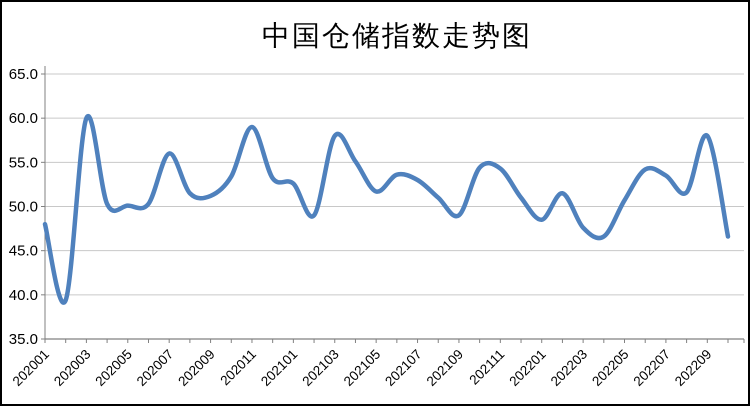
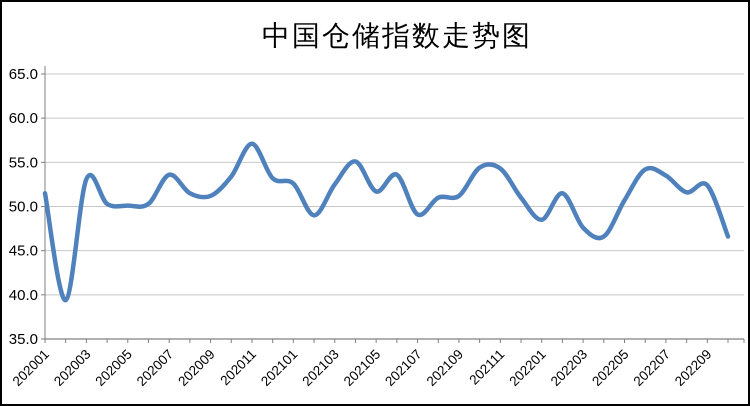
202001: 48 -> 52
202003: 60 -> 53
202007: 56 -> 54
202011: 59 -> 57
202103: 58 -> 52
202107: 53 -> 49
202109: 49 -> 51
202209: 58 -> 52
